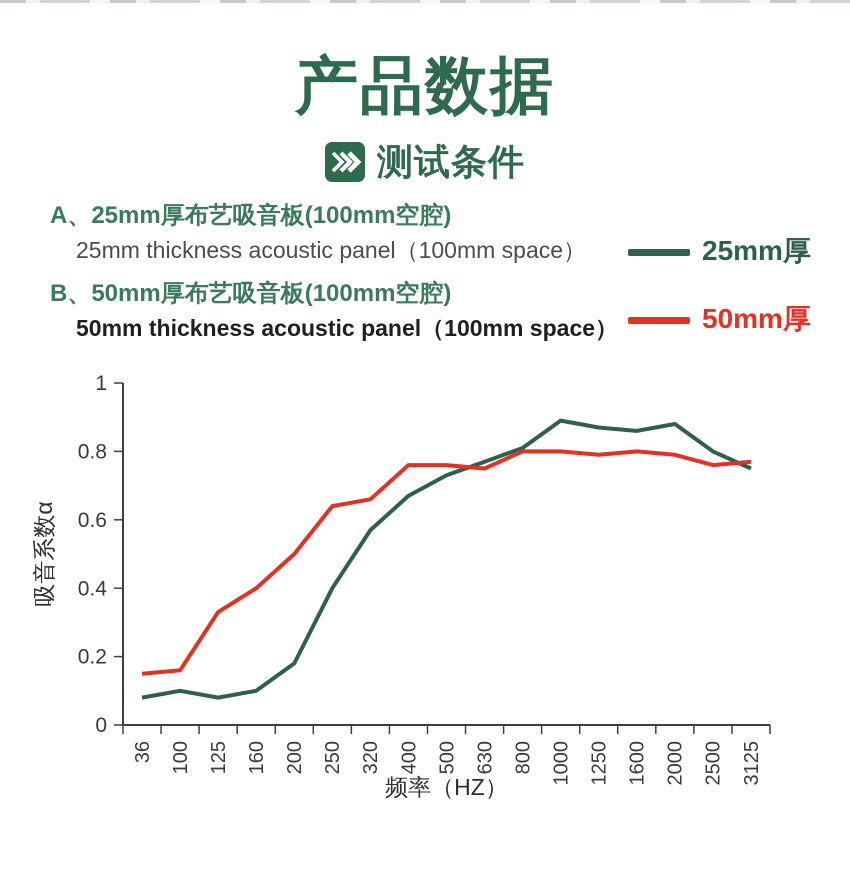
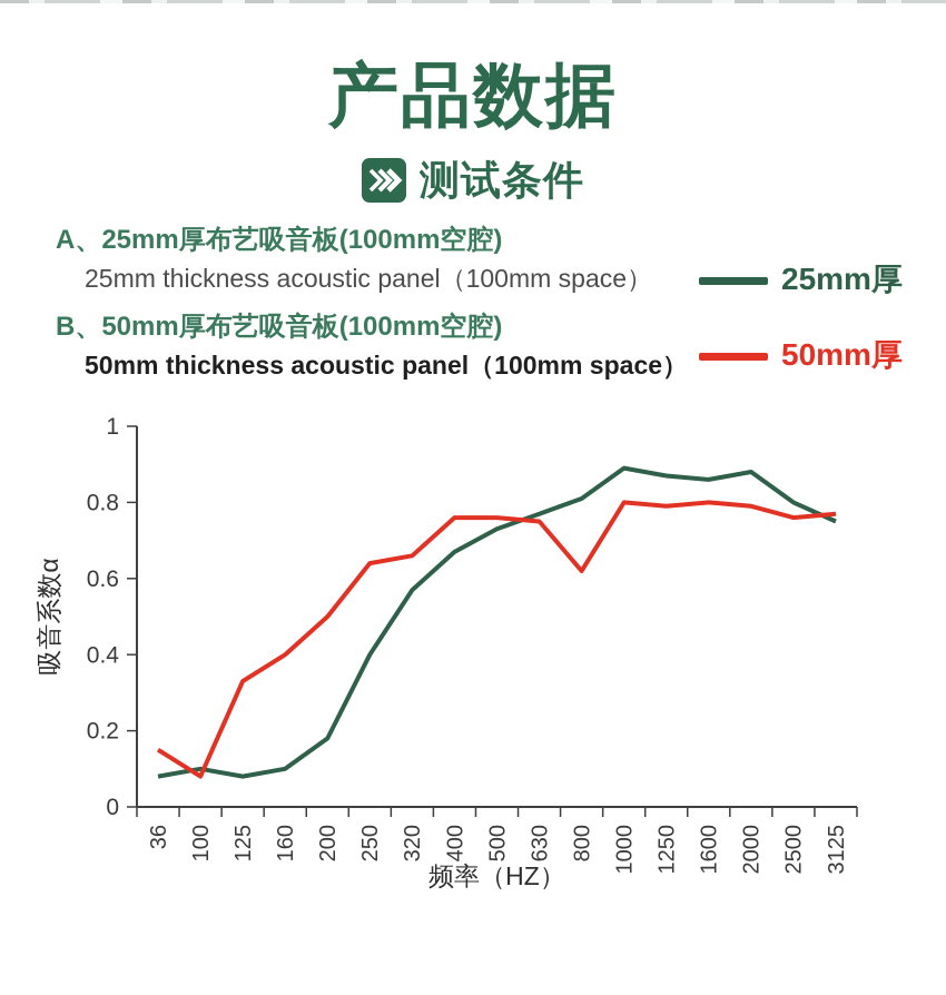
50mm厚/100: 0.16 -> 0.08
50mm厚/800: 0.80 -> 0.62
